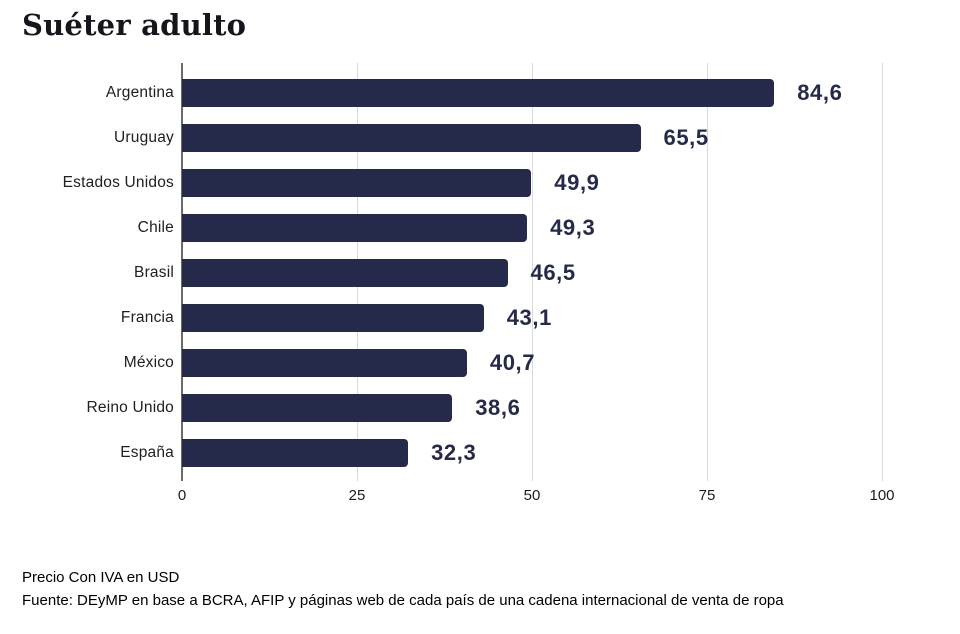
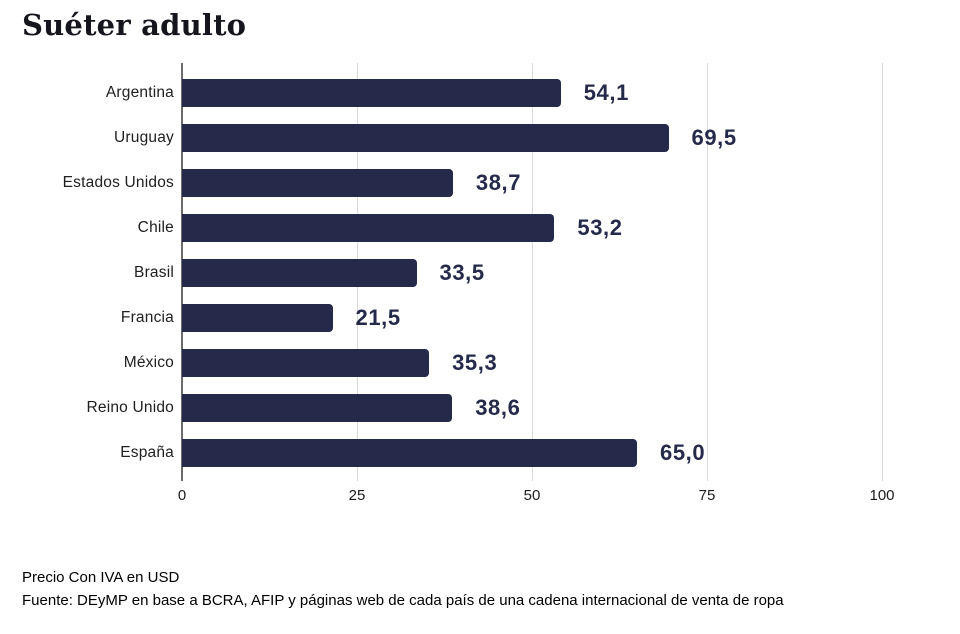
Argentina: 84,6 -> 54,1
Uruguay: 65,5 -> 69,5
Estados Unidos: 49,9 -> 38,7
Chile: 49,3 -> 53,2
Brasil: 46,5 -> 33,5
Francia: 43,1 -> 21,5
México: 40,7 -> 35,3
España: 32,3 -> 65,0
